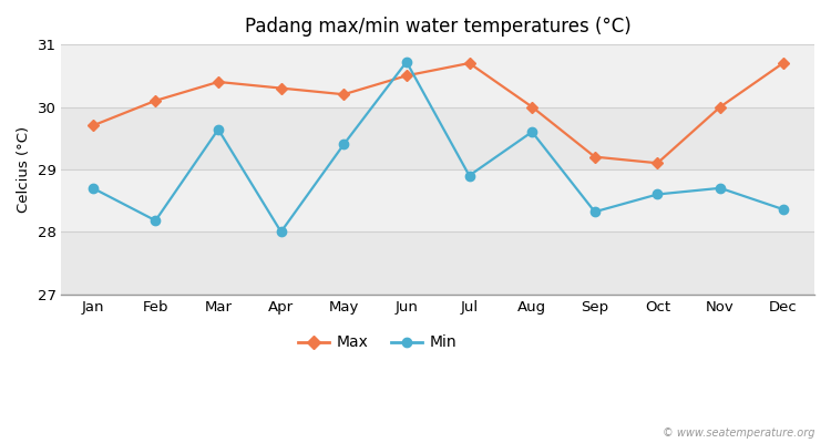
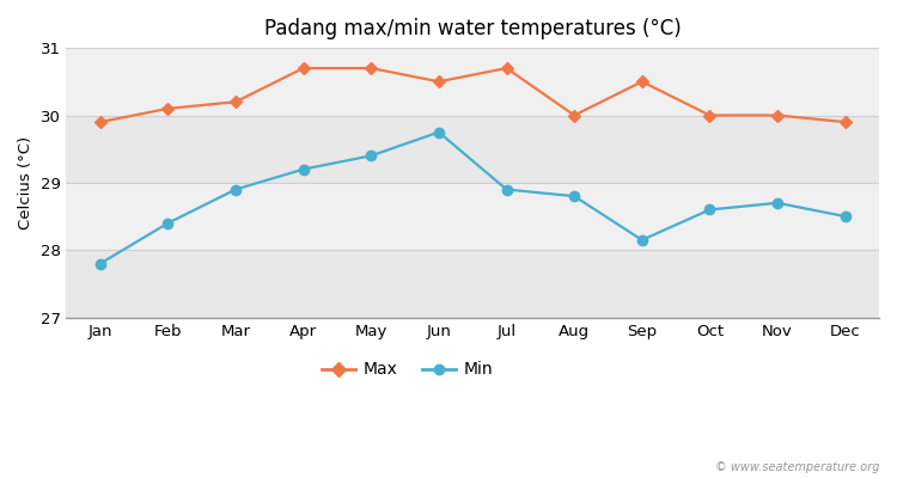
Max/Jan: 29.7 -> 29.9
Min/Jan: 28.70 -> 27.80
Min/Feb: 28.18 -> 28.40
Max/Mar: 30.4 -> 30.2
Min/Mar: 29.64 -> 28.90
Max/Apr: 30.3 -> 30.7
Min/Apr: 28.00 -> 29.20
Max/May: 30.2 -> 30.7
Min/Jun: 30.72 -> 29.75
Min/Aug: 29.60 -> 28.80
Max/Sep: 29.2 -> 30.5
Min/Sep: 28.32 -> 28.15
Max/Oct: 29.1 -> 30.0
Max/Dec: 30.7 -> 29.9
Min/Dec: 28.36 -> 28.50
